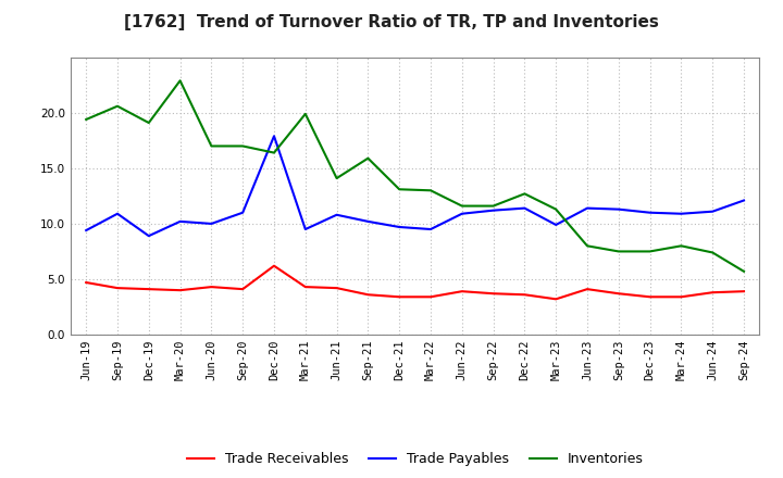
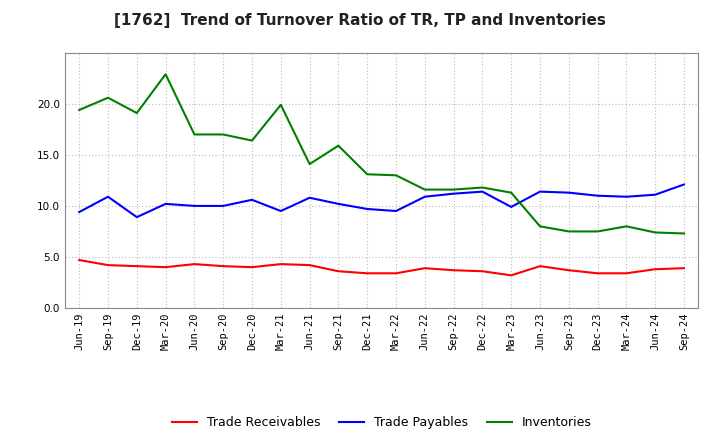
Trade Payables/Sep-20: 11.0 -> 10.0
Trade Receivables/Dec-20: 6.2 -> 4.0
Trade Payables/Dec-20: 17.9 -> 10.6
Inventories/Dec-22: 12.7 -> 11.8
Inventories/Sep-24: 5.7 -> 7.3
